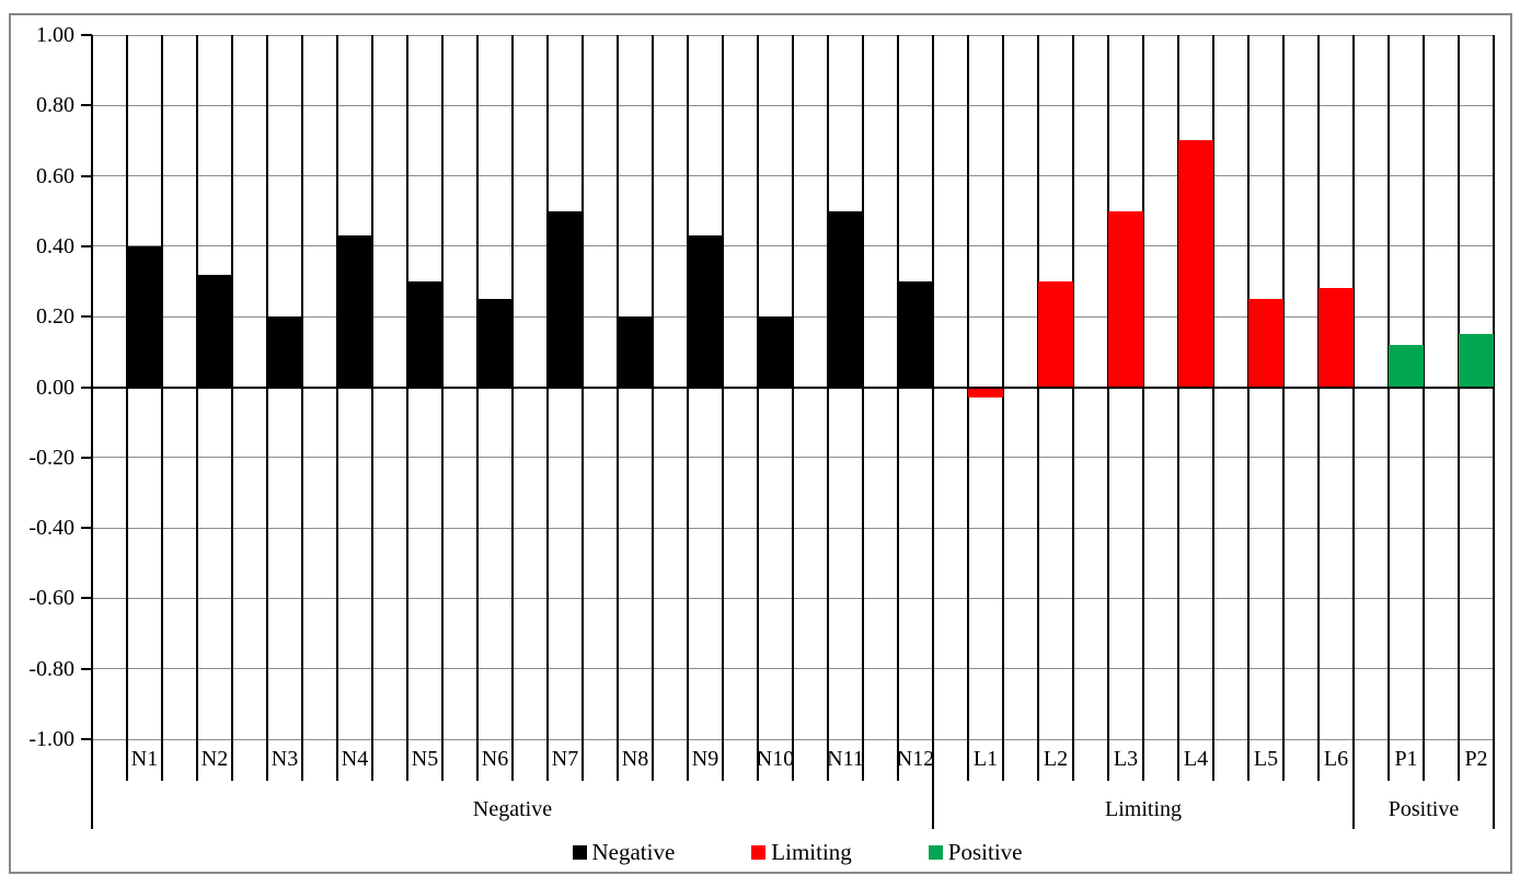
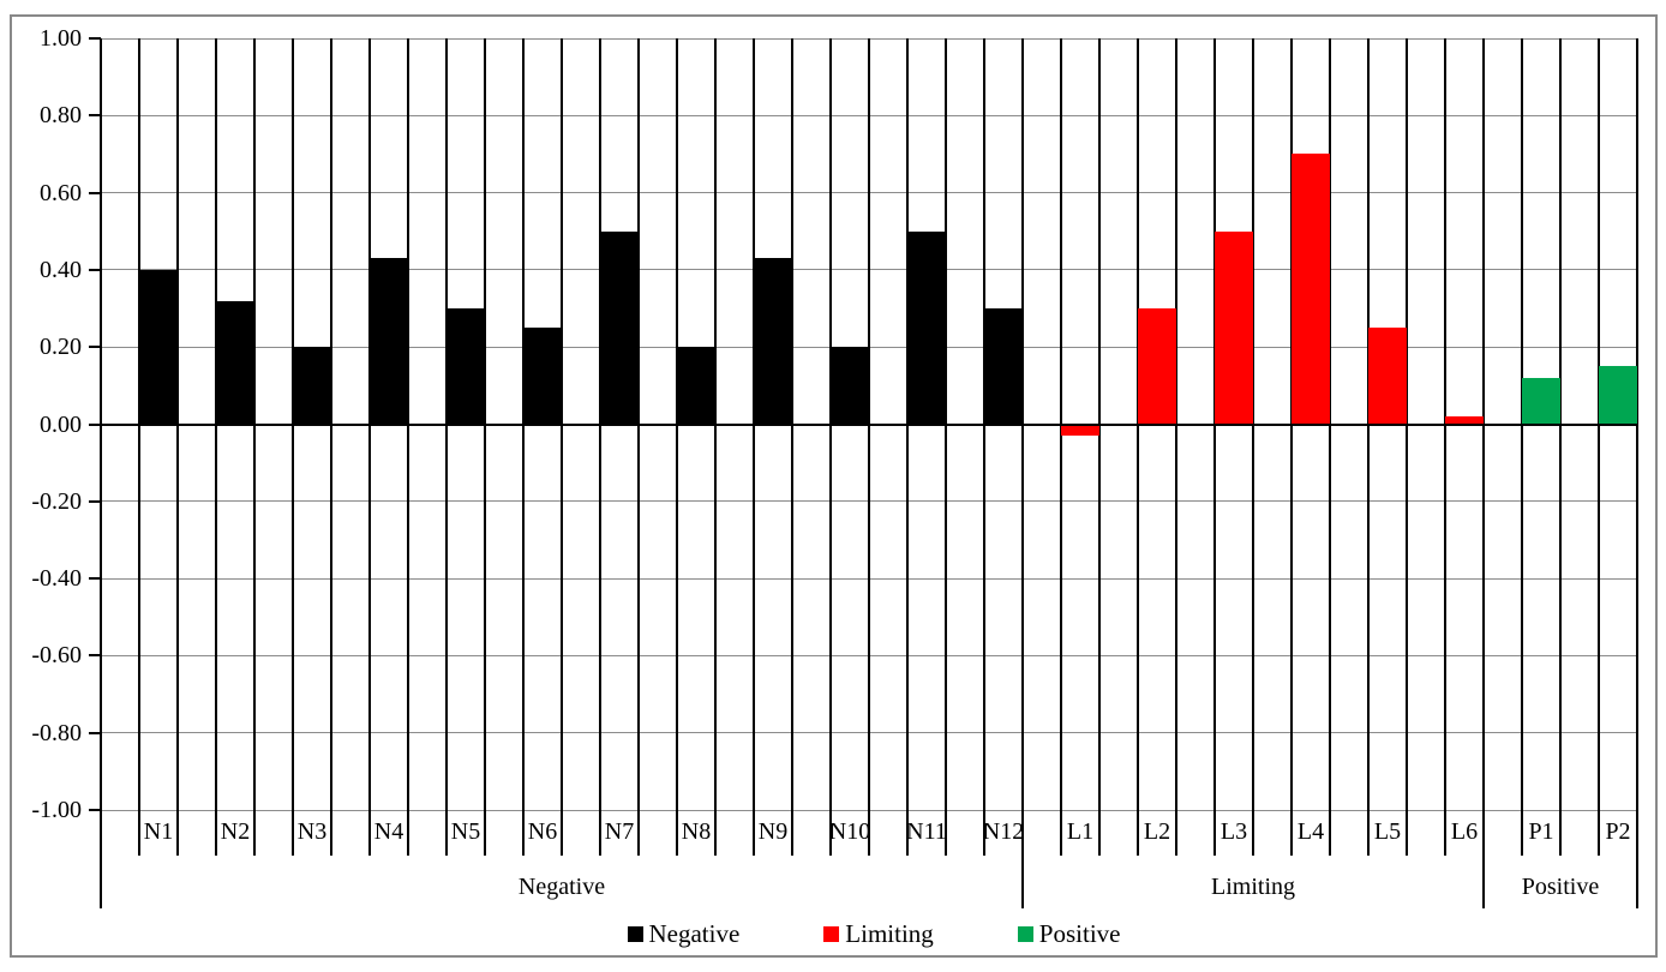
L6: 0.28 -> 0.02
